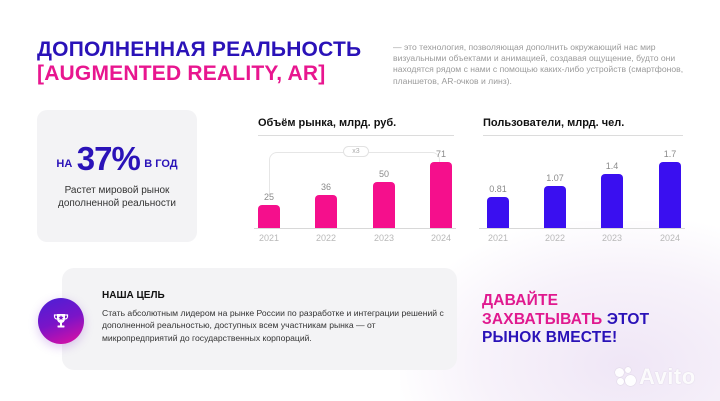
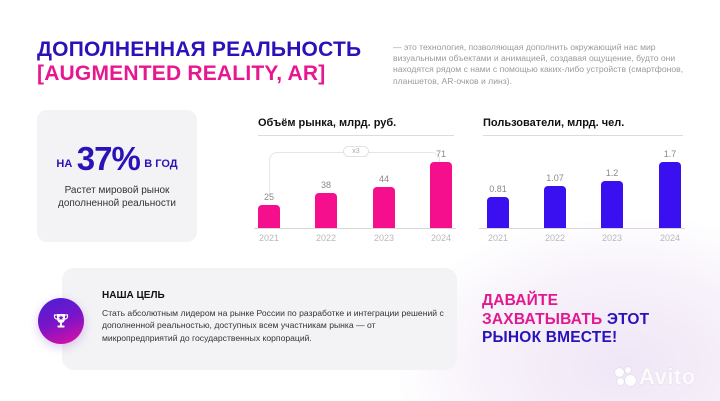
Объём рынка, млрд. руб./2022: 36 -> 38
Объём рынка, млрд. руб./2023: 50 -> 44
Пользователи, млрд. чел./2023: 1.4 -> 1.2
